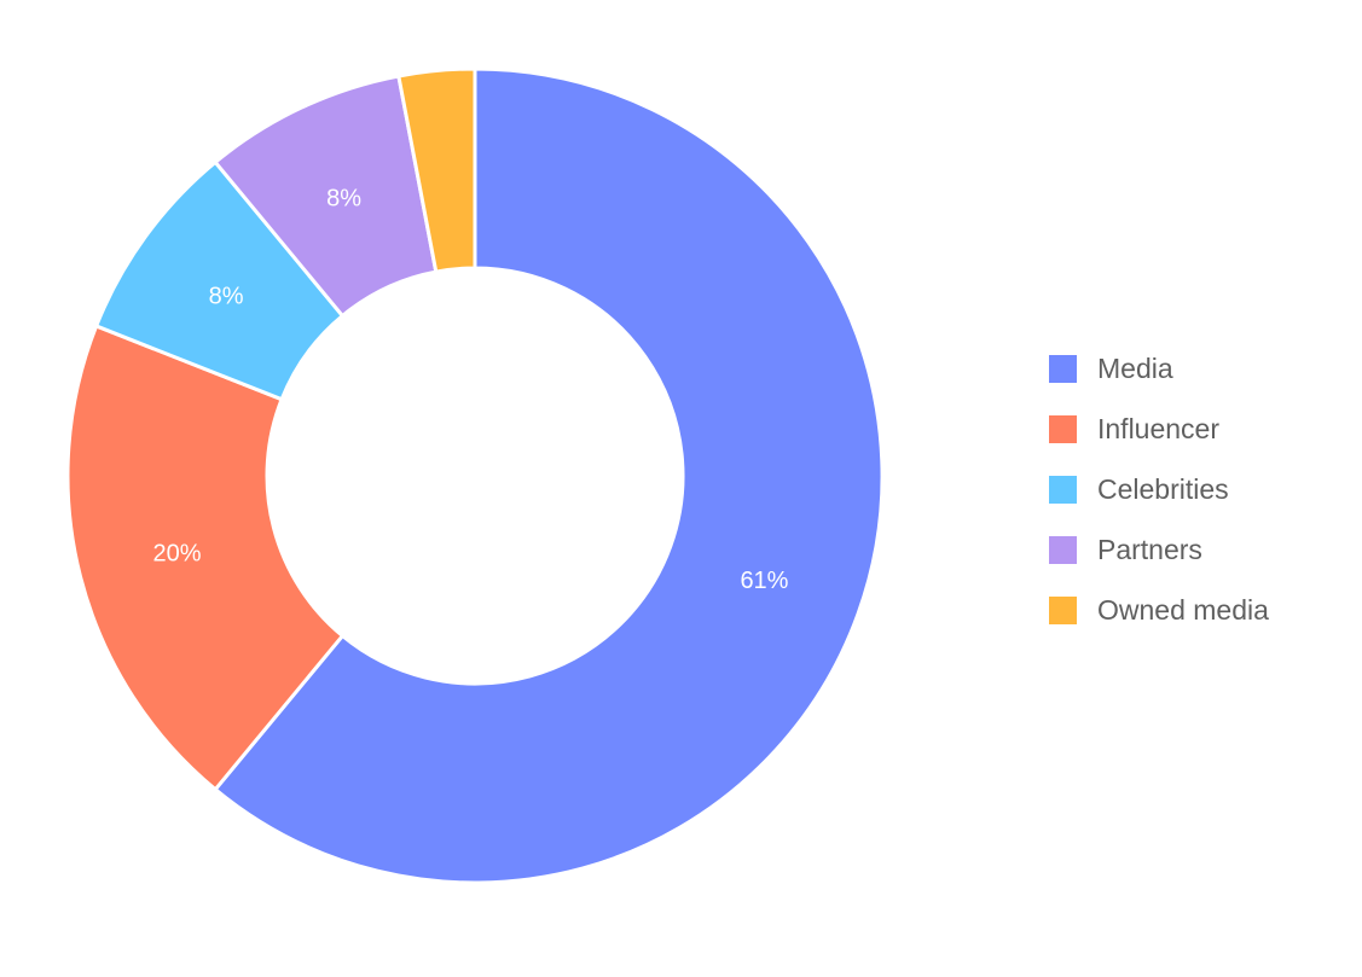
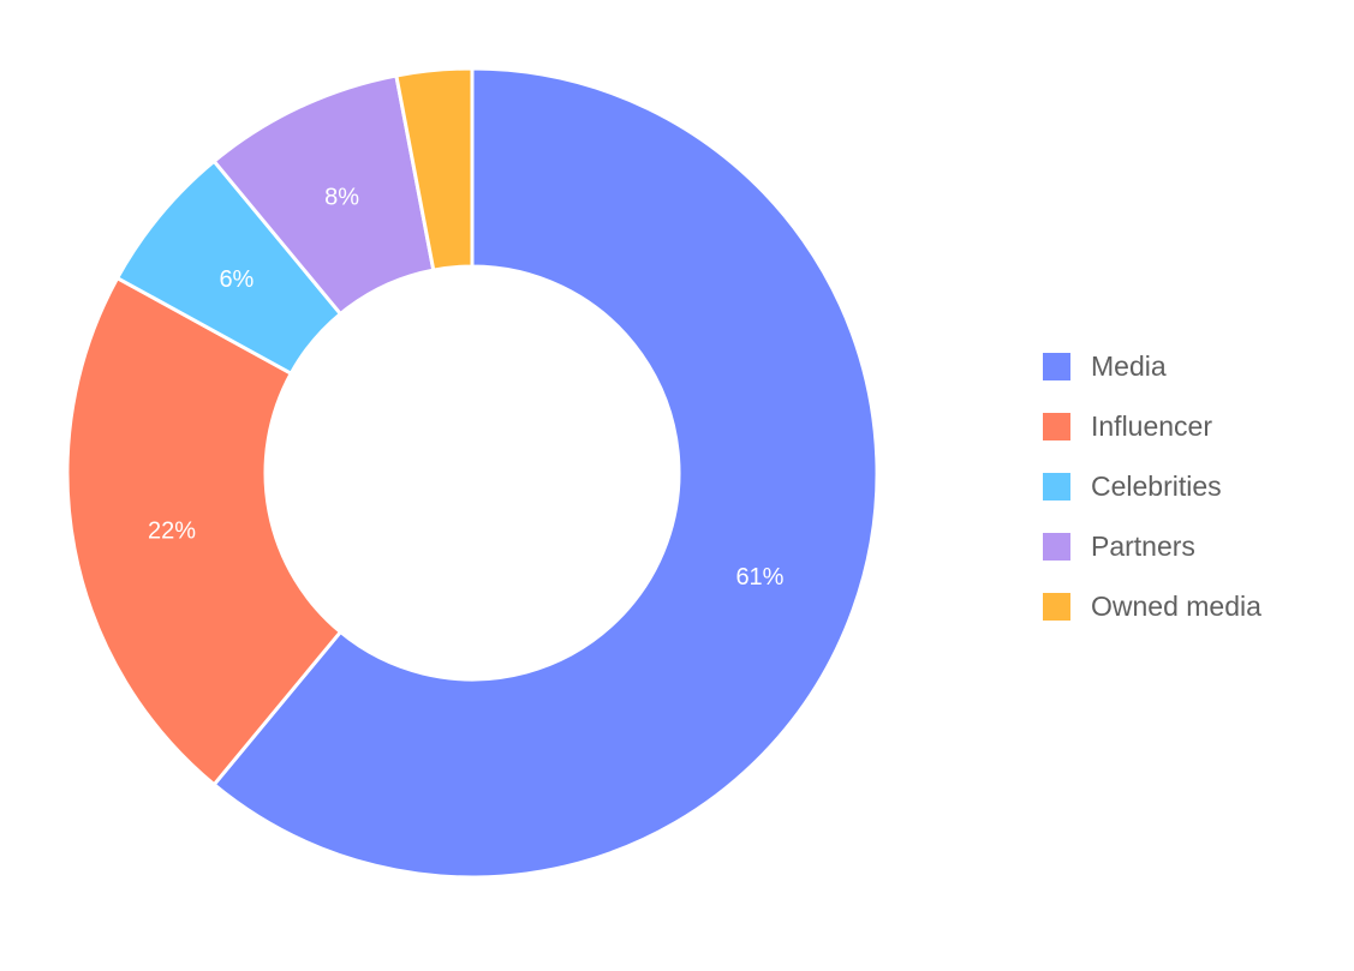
Influencer: 20% -> 22%
Celebrities: 8% -> 6%
